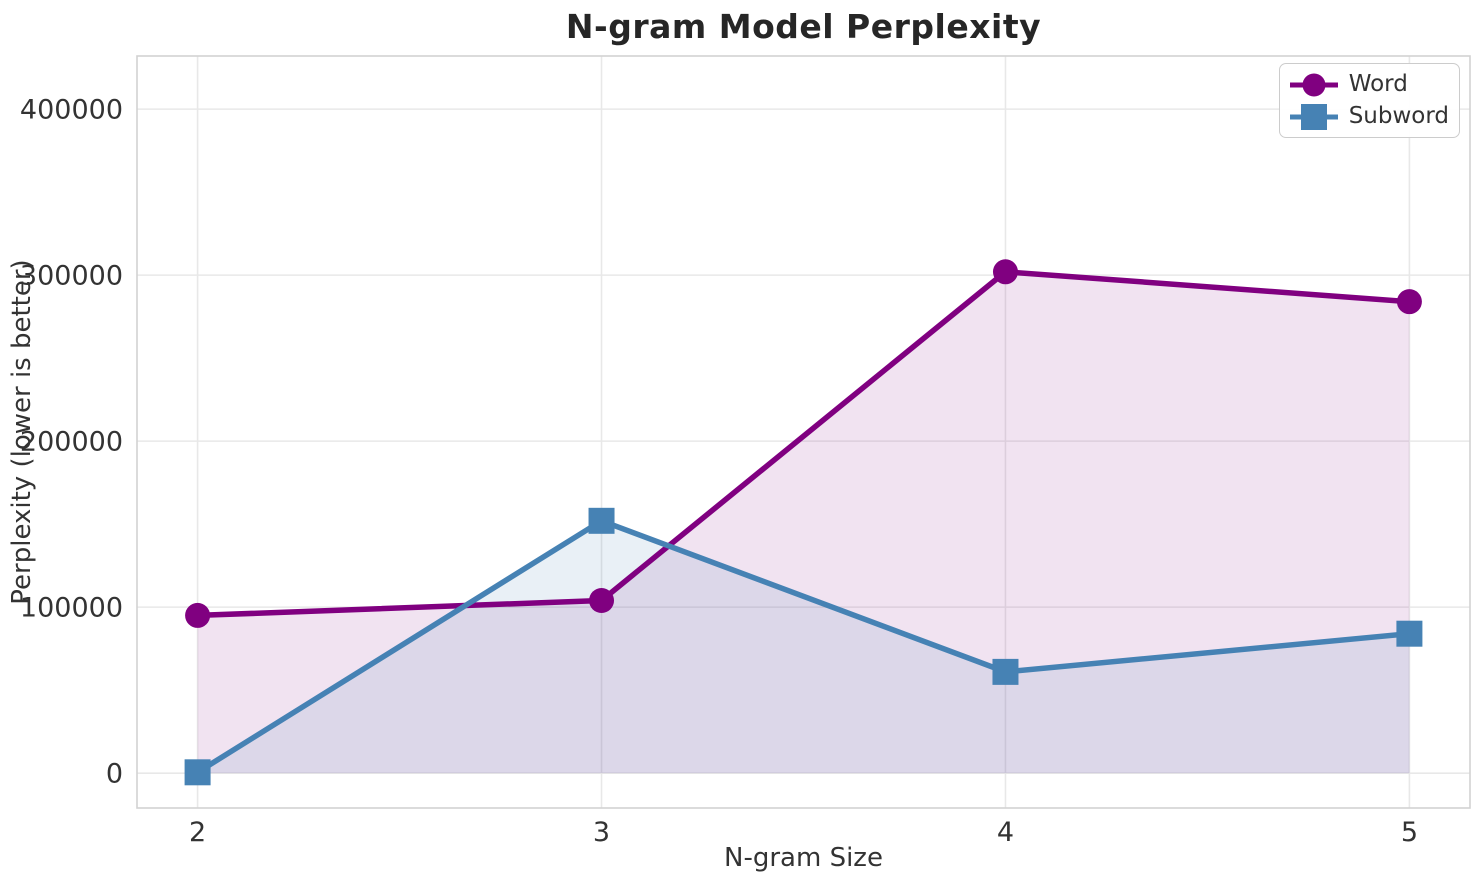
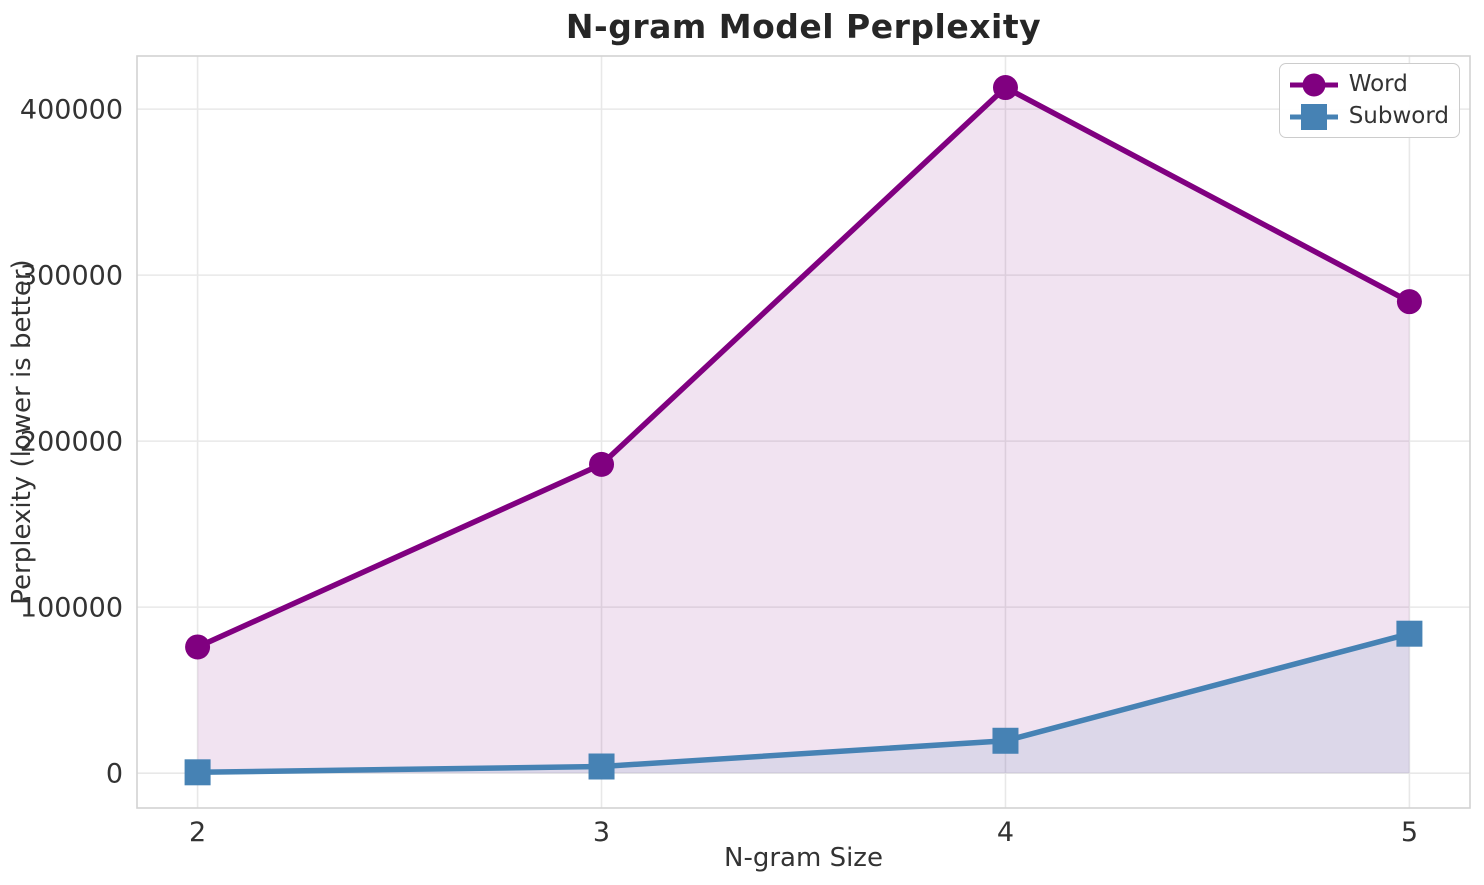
Word/2: 95000 -> 76000
Word/3: 104000 -> 186000
Subword/3: 152000 -> 4000
Word/4: 302000 -> 413000
Subword/4: 61000 -> 20000
